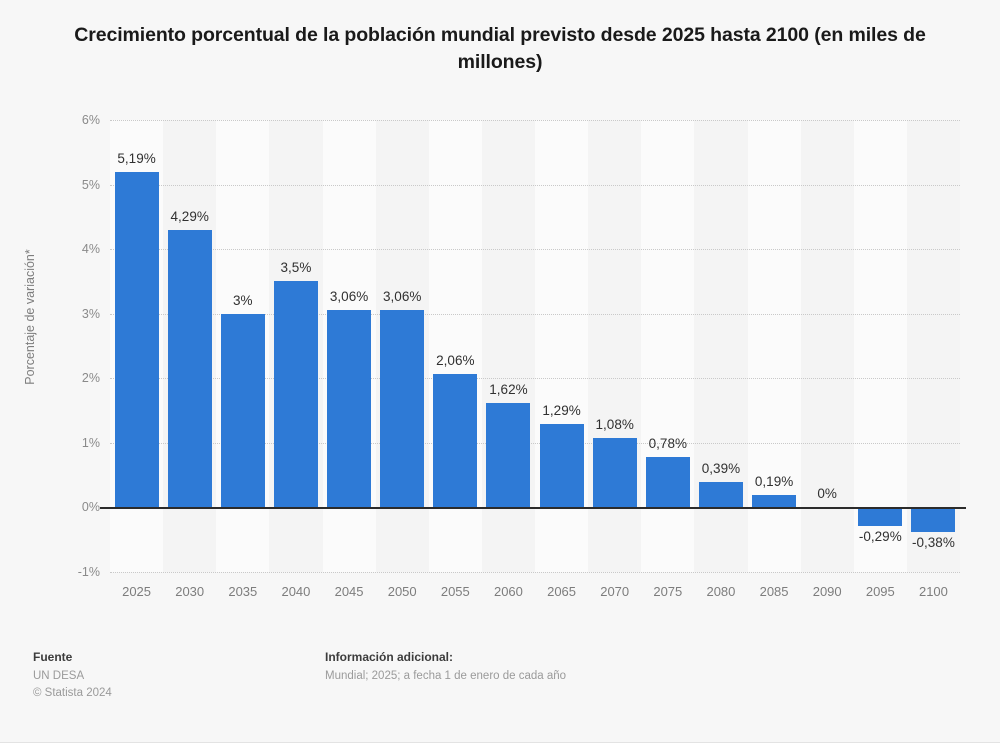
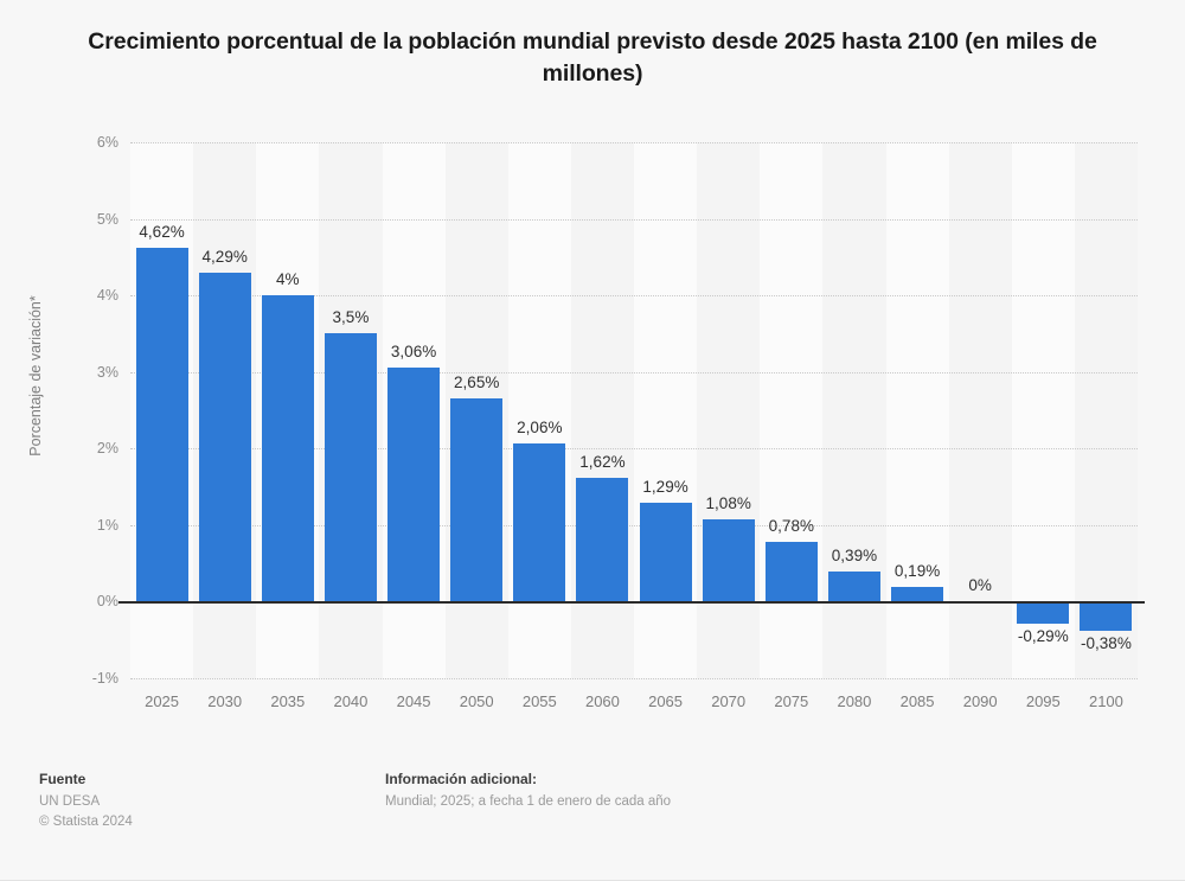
2025: 5,19% -> 4,62%
2035: 3% -> 4%
2050: 3,06% -> 2,65%
